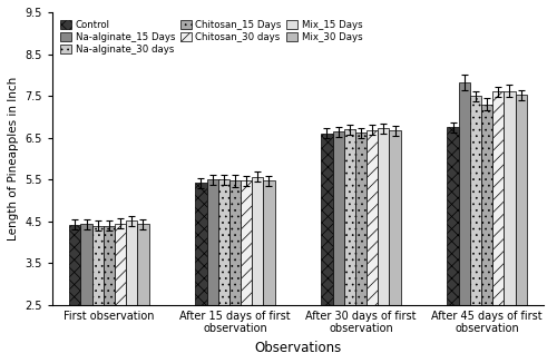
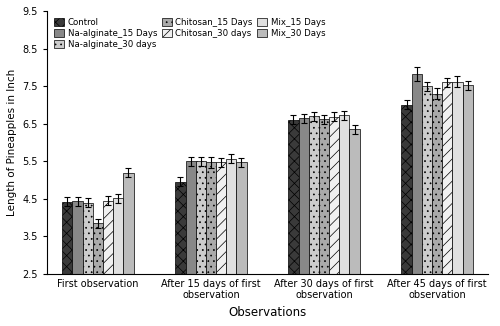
Chitosan_15 Days/First observation: 4.40 -> 3.85
Mix_30 Days/First observation: 4.43 -> 5.20
Control/After 15 days of first observation: 5.42 -> 4.95
Mix_30 Days/After 30 days of first observation: 6.67 -> 6.35
Control/After 45 days of first observation: 6.75 -> 7.00
